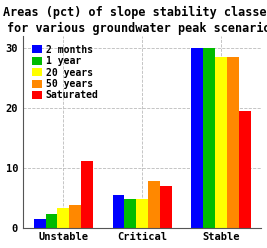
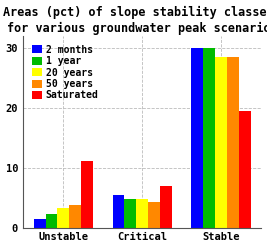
50 years/Critical: 7.8 -> 4.3
